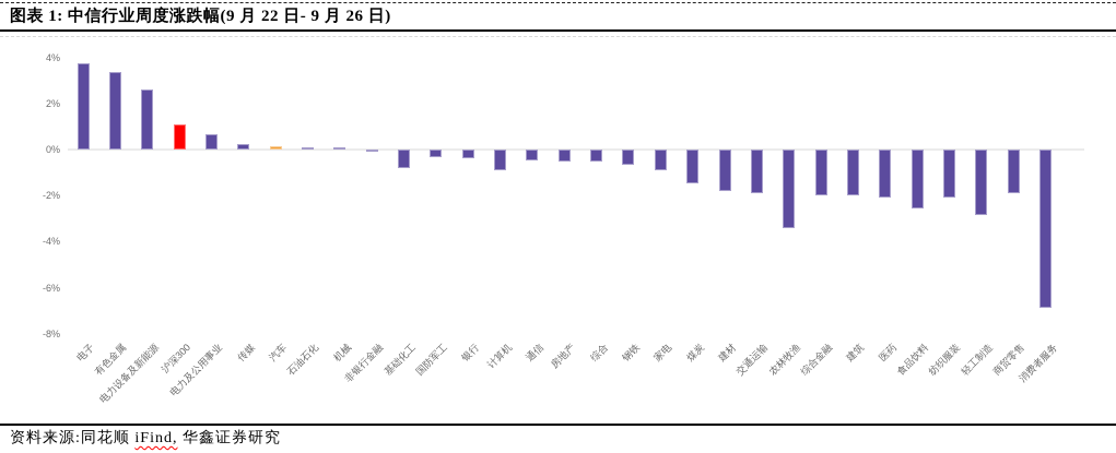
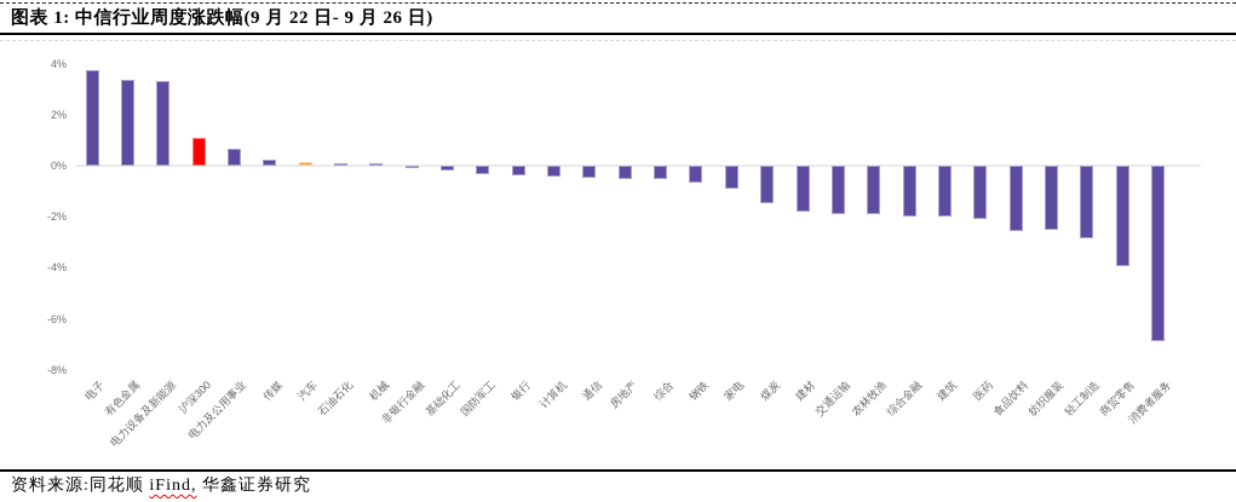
电力设备及新能源: 2.6% -> 3.3%
基础化工: -0.8% -> -0.2%
计算机: -0.9% -> -0.5%
农林牧渔: -3.4% -> -1.9%
纺织服装: -2.1% -> -2.5%
商贸零售: -1.9% -> -4.0%
